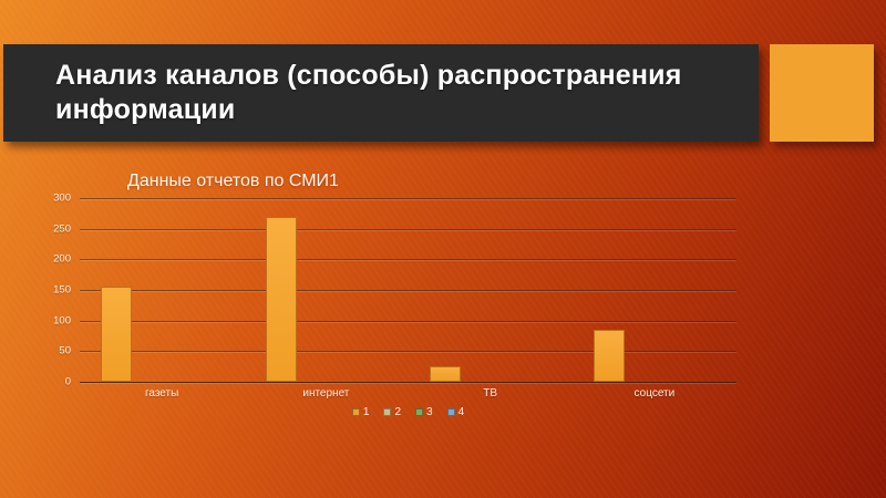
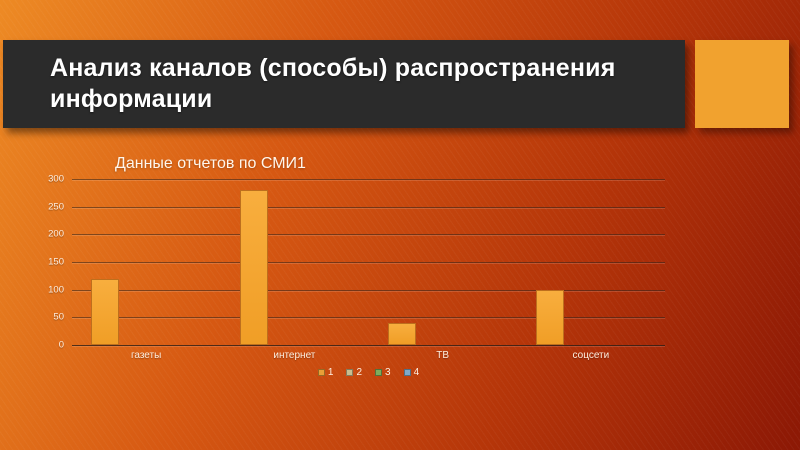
газеты: 160 -> 120
интернет: 270 -> 280
ТВ: 20 -> 40
соцсети: 80 -> 100
